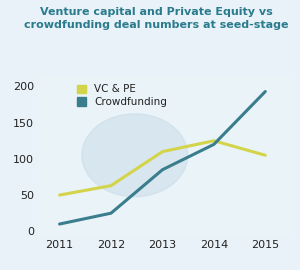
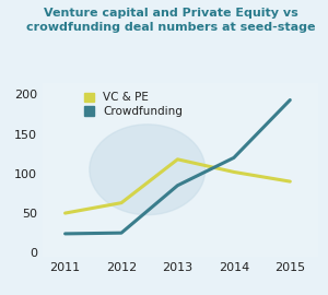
Crowdfunding/2011: 10 -> 24
VC & PE/2013: 110 -> 118
VC & PE/2014: 125 -> 102
VC & PE/2015: 105 -> 90
